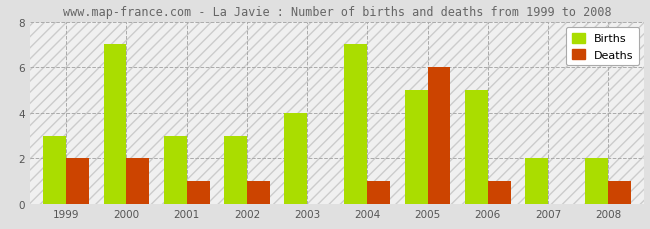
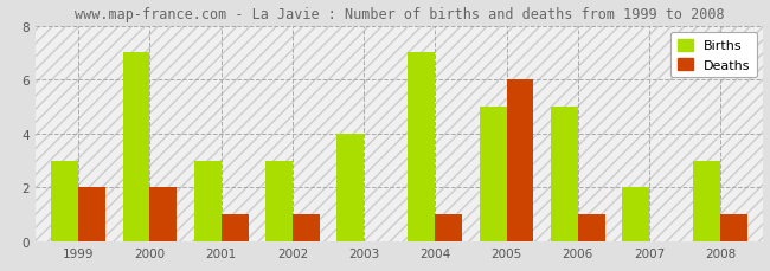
Births/2008: 2 -> 3
